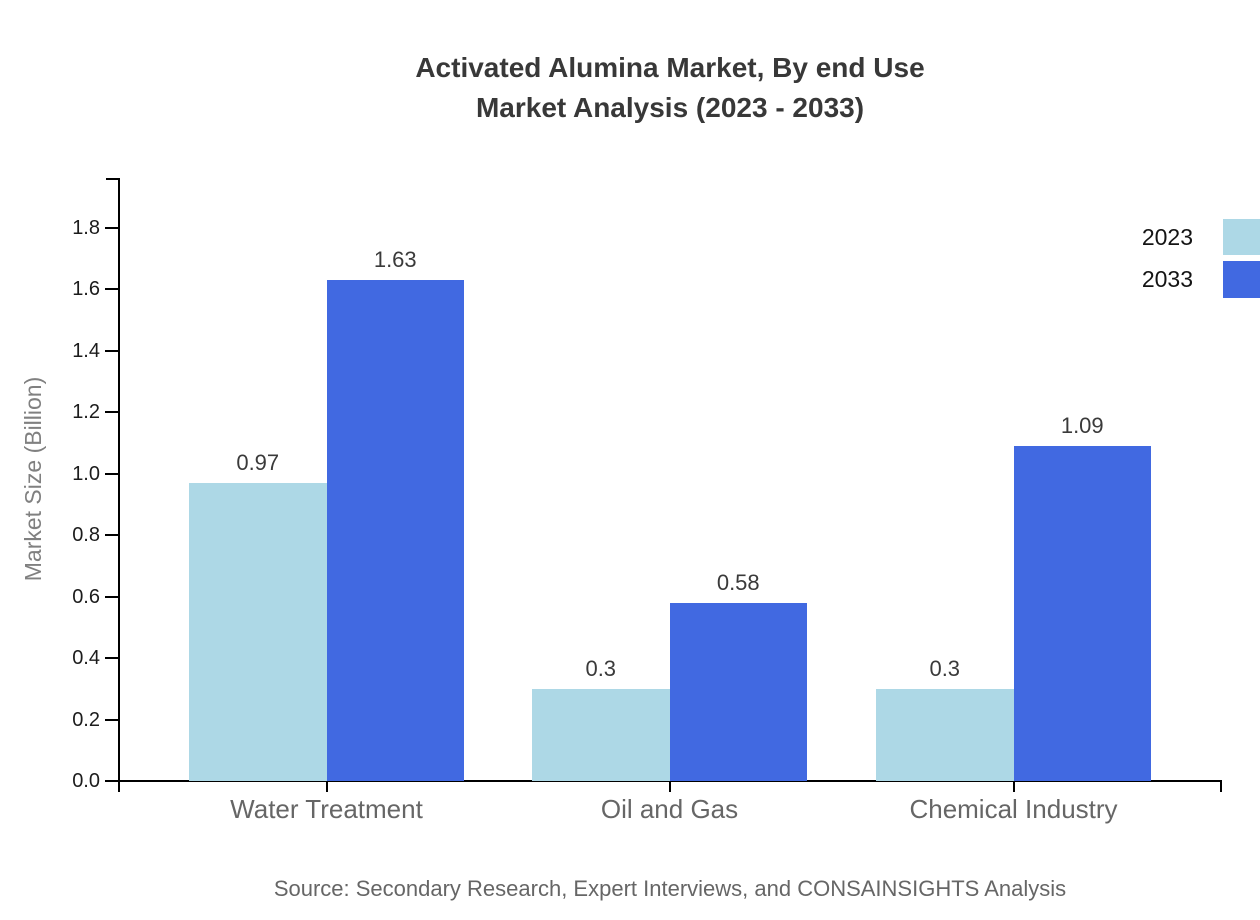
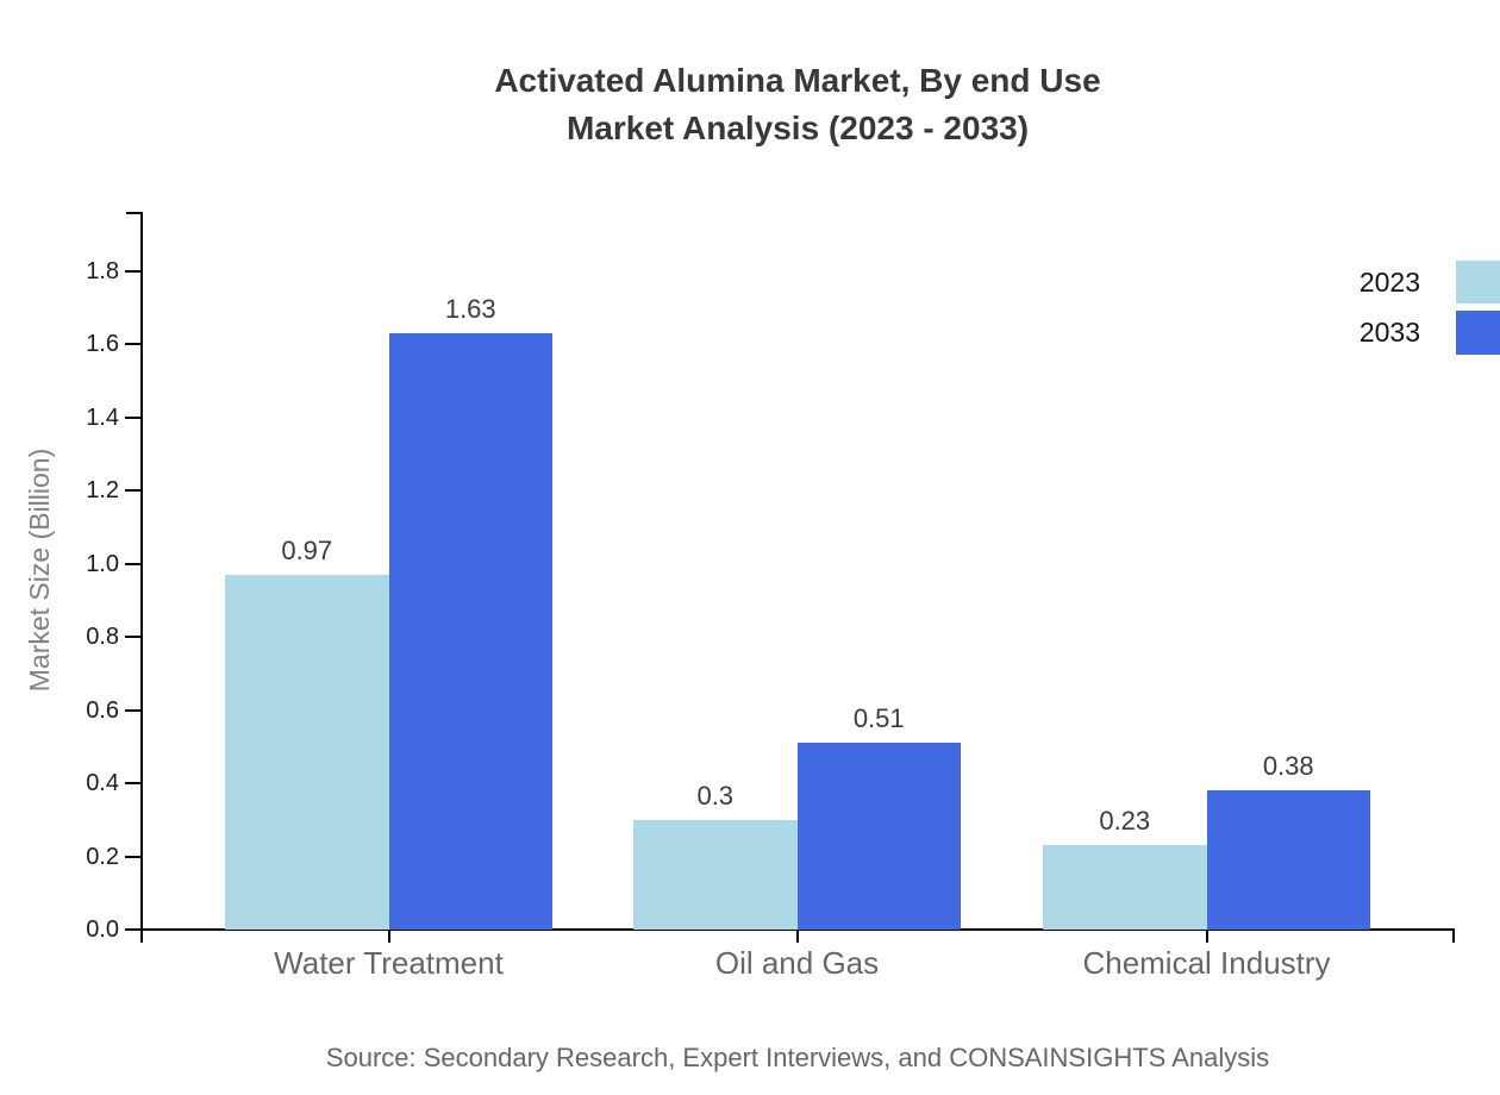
2033/Oil and Gas: 0.58 -> 0.51
2023/Chemical Industry: 0.3 -> 0.23
2033/Chemical Industry: 1.09 -> 0.38
